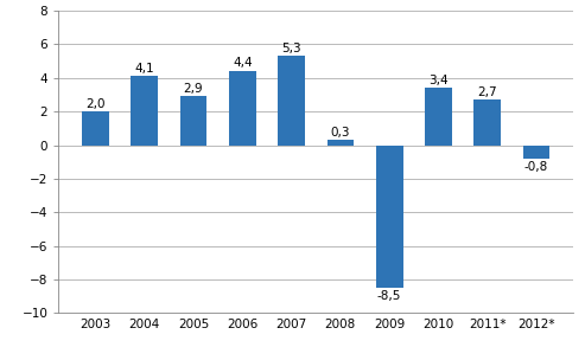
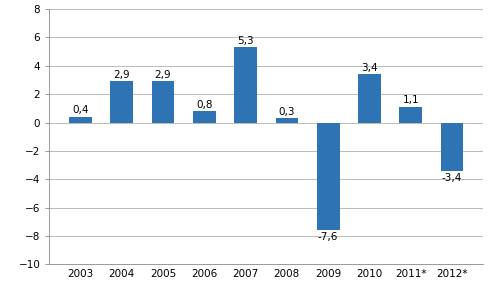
2003: 2,0 -> 0,4
2004: 4,1 -> 2,9
2006: 4,4 -> 0,8
2009: -8,5 -> -7,6
2011*: 2,7 -> 1,1
2012*: -0,8 -> -3,4
